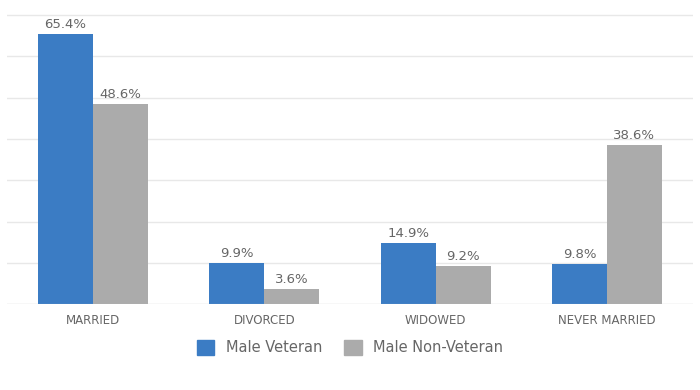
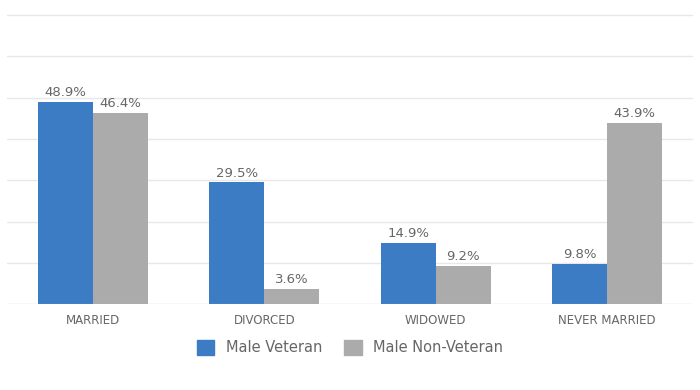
Male Veteran/MARRIED: 65.4% -> 48.9%
Male Non-Veteran/MARRIED: 48.6% -> 46.4%
Male Veteran/DIVORCED: 9.9% -> 29.5%
Male Non-Veteran/NEVER MARRIED: 38.6% -> 43.9%
